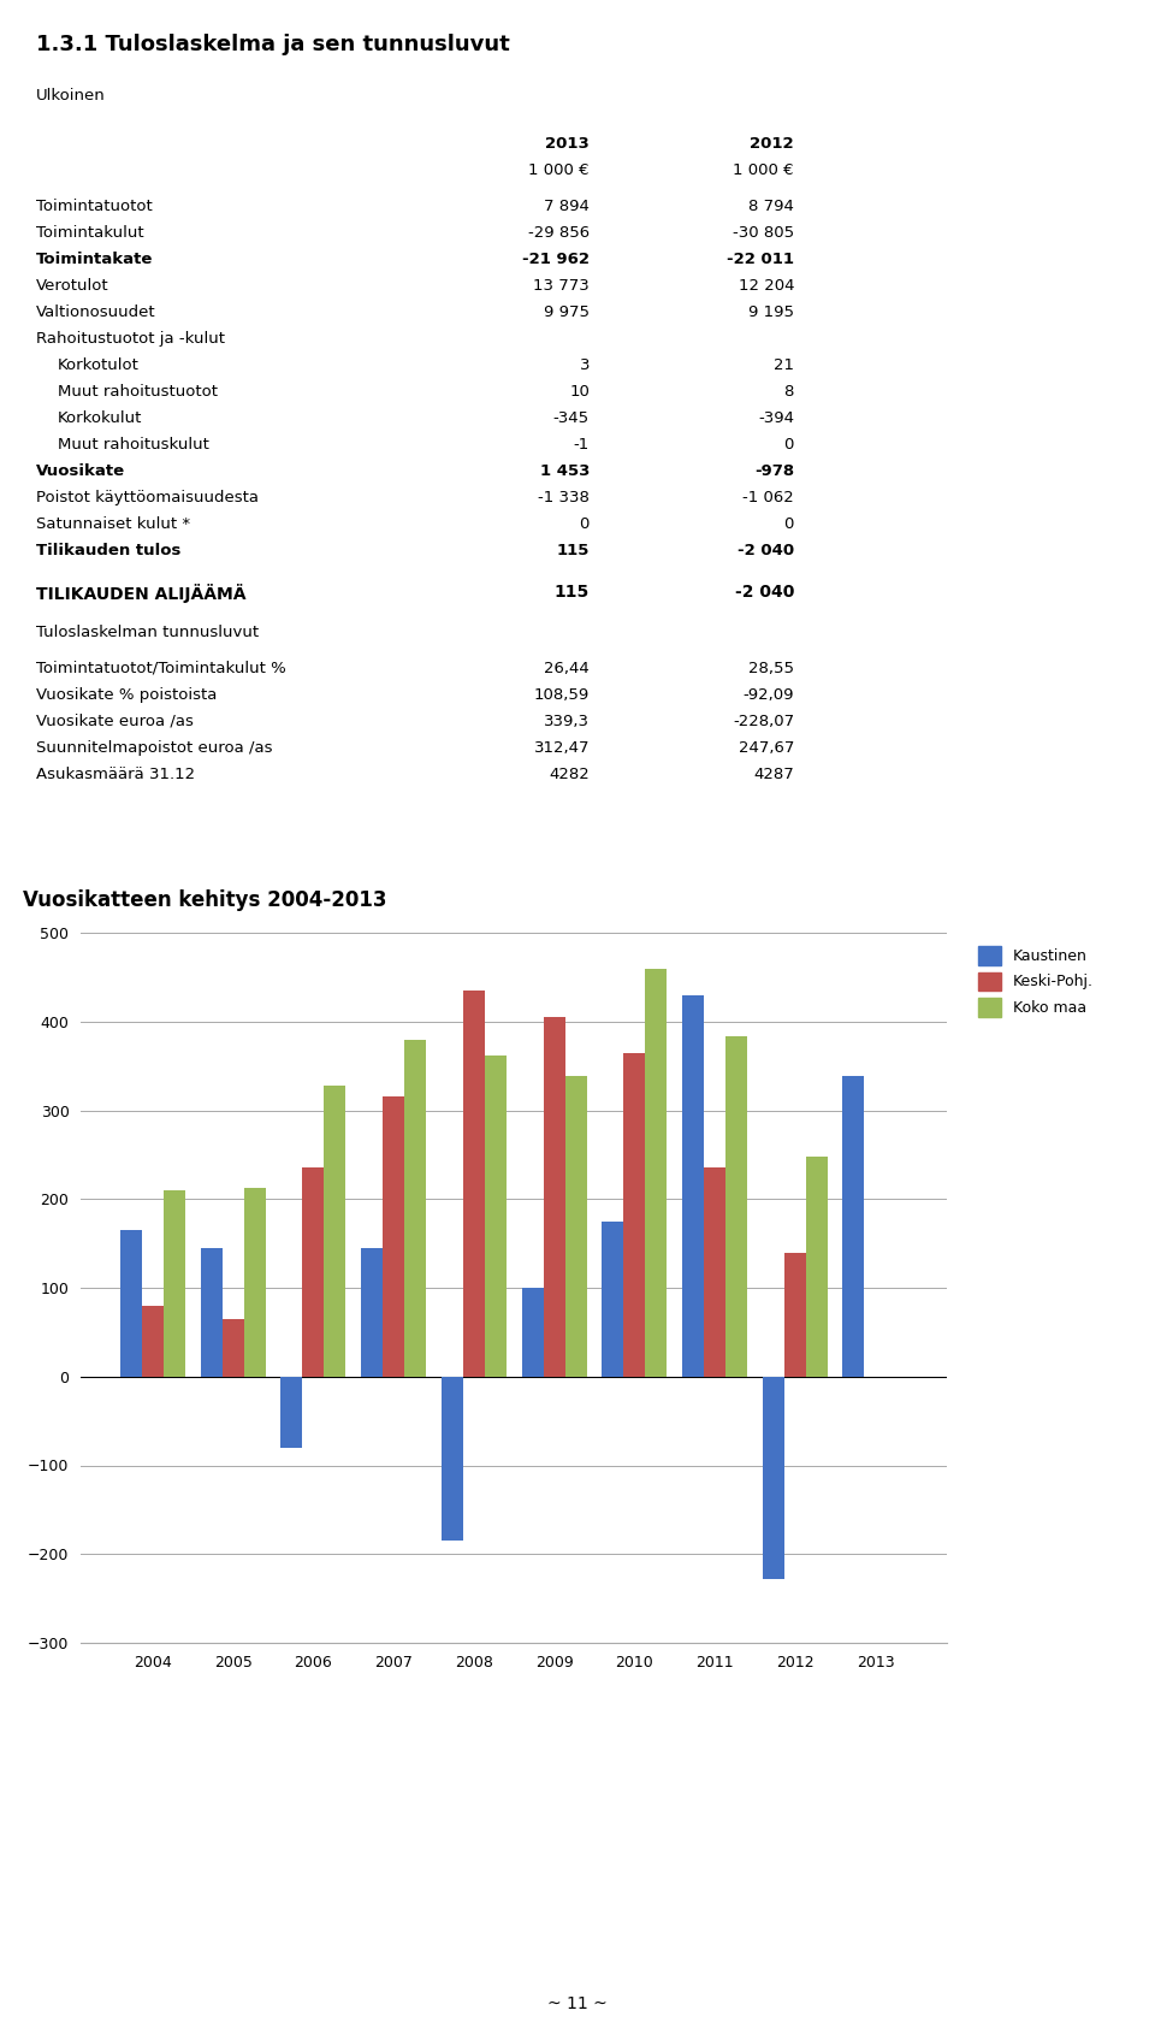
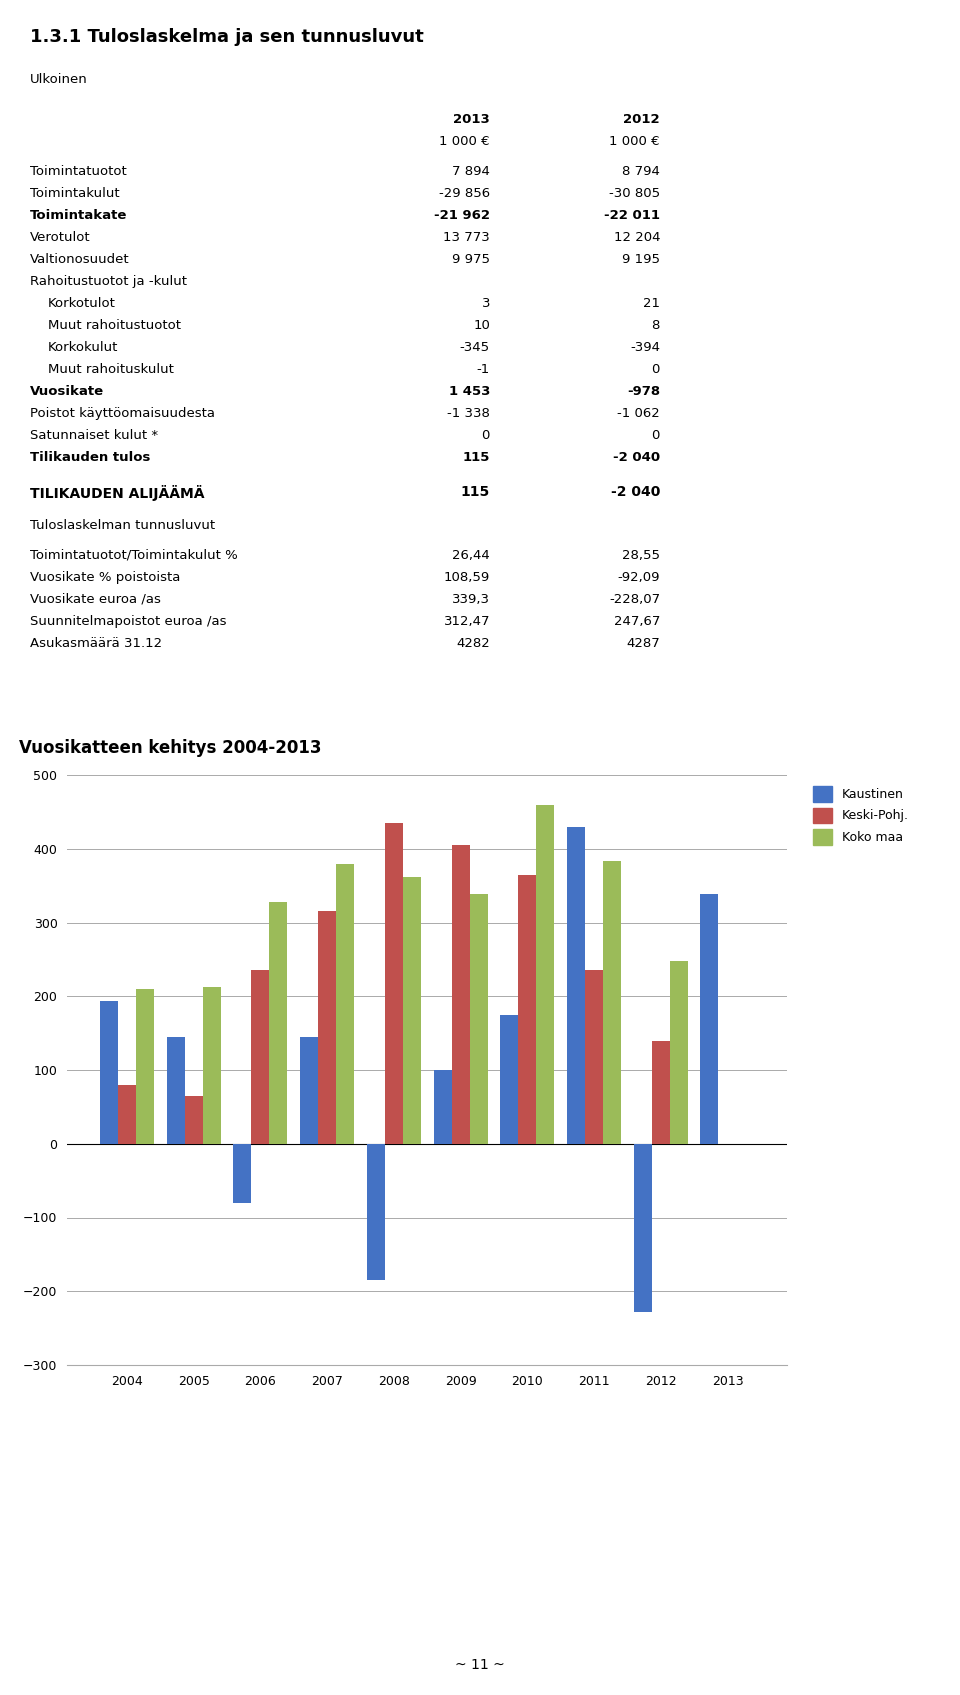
Kaustinen/2004: 165 -> 194
